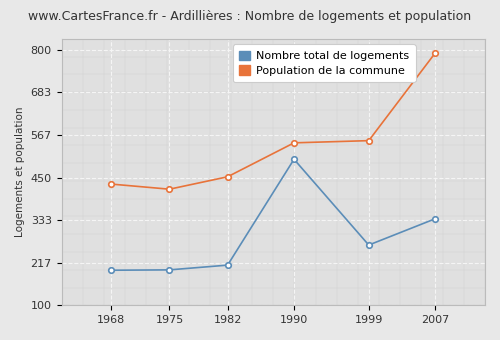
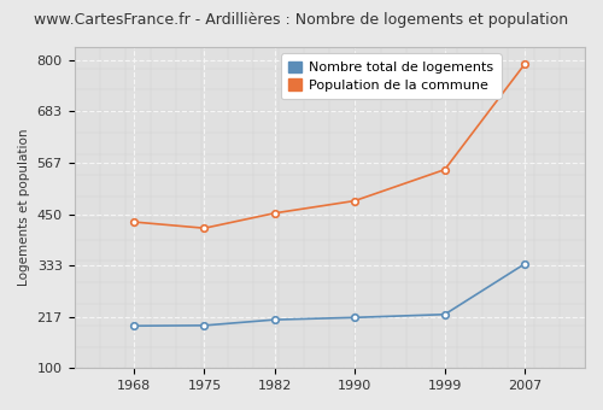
Nombre total de logements/1990: 500 -> 215
Population de la commune/1990: 545 -> 480
Nombre total de logements/1999: 265 -> 222
